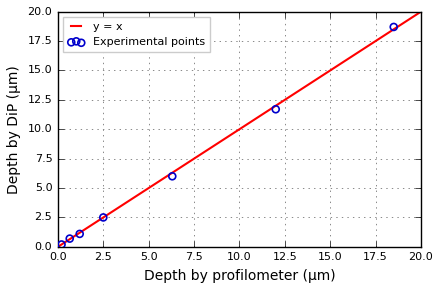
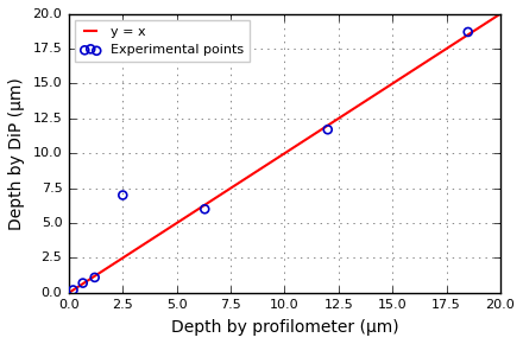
2.5: 2.5 -> 7.0
